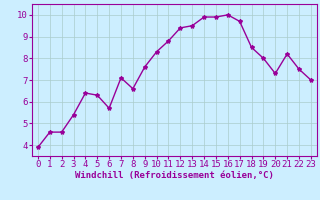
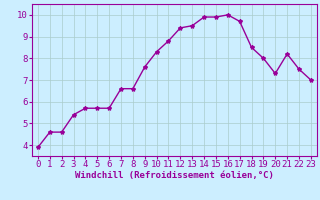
4: 6.4 -> 5.7
5: 6.3 -> 5.7
7: 7.1 -> 6.6
